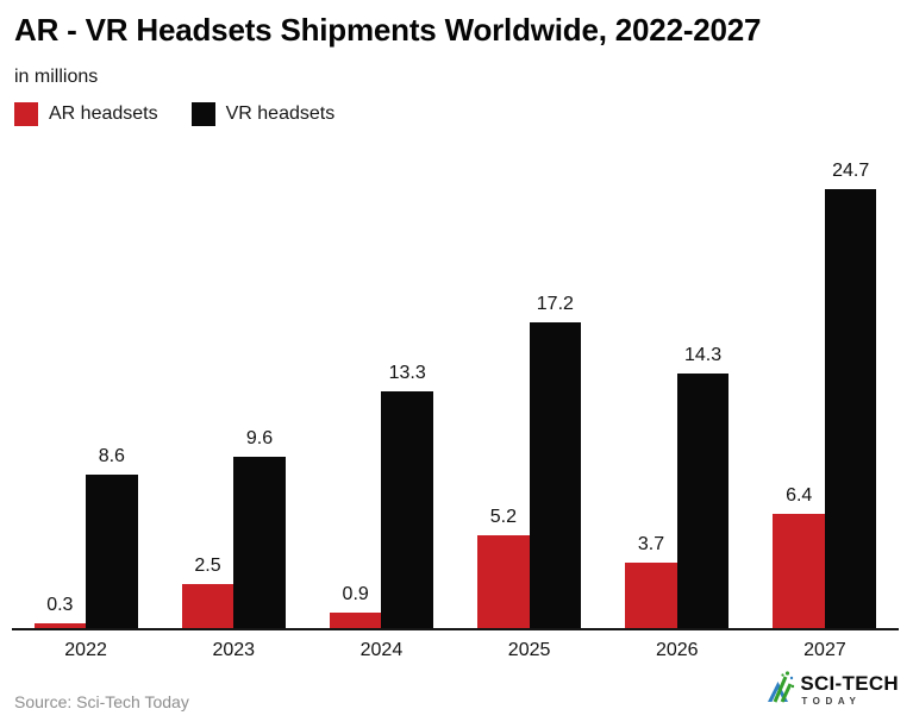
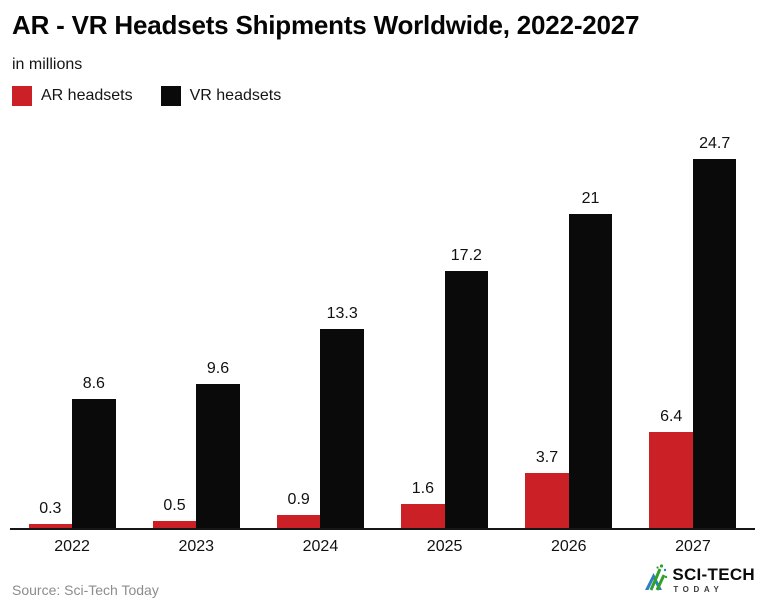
AR headsets/2023: 2.5 -> 0.5
AR headsets/2025: 5.2 -> 1.6
VR headsets/2026: 14.3 -> 21
